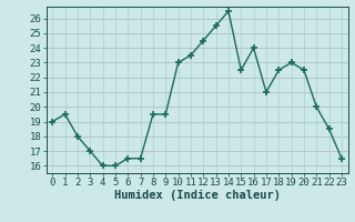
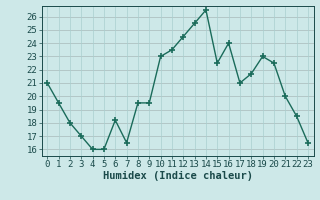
0: 19.0 -> 21.0
6: 16.5 -> 18.2
18: 22.5 -> 21.7
